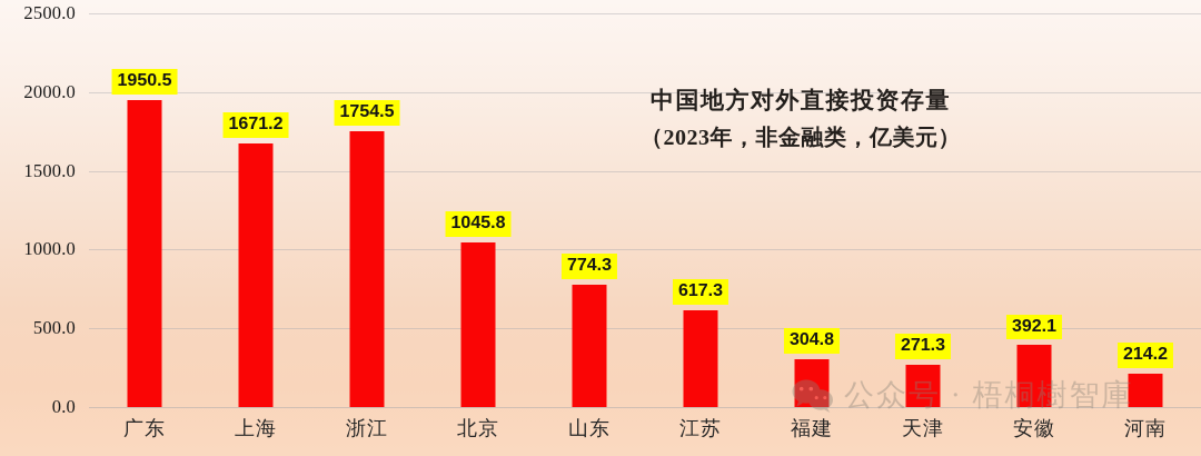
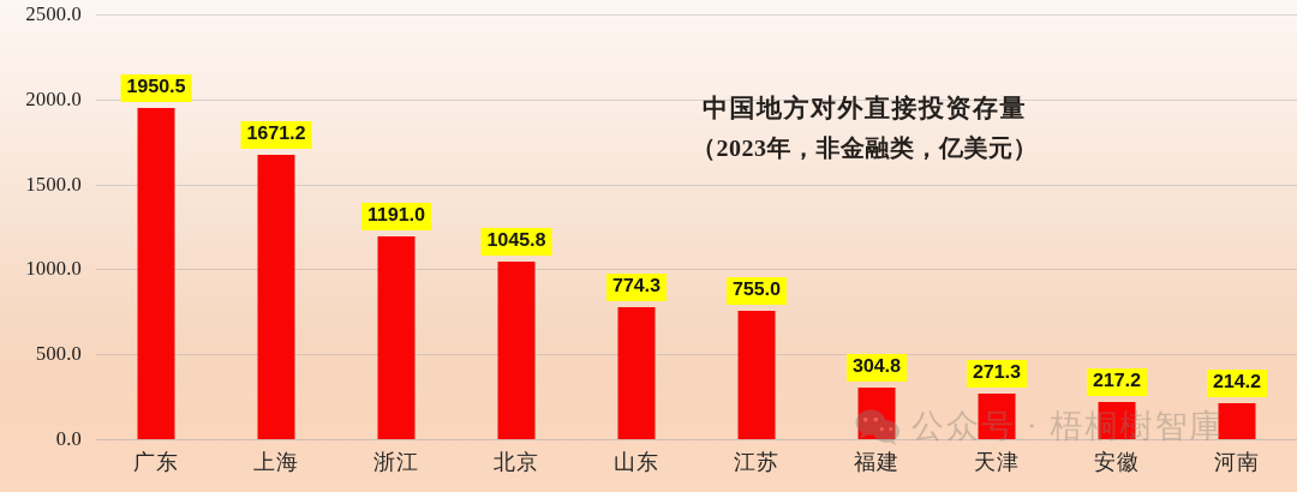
浙江: 1754.5 -> 1191.0
江苏: 617.3 -> 755.0
安徽: 392.1 -> 217.2
